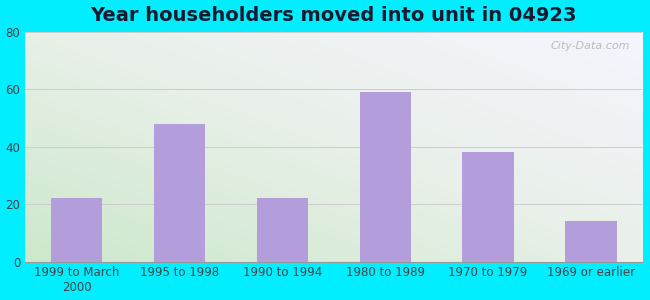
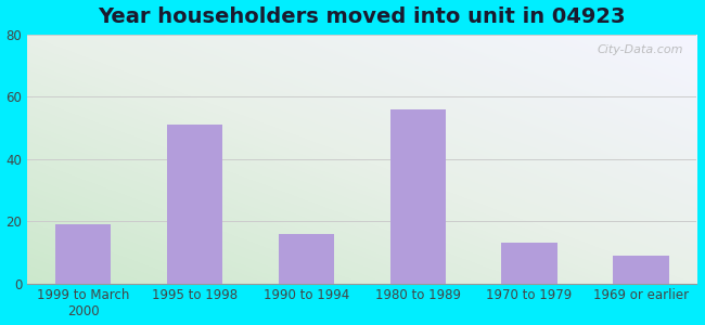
1999 to March 2000: 22 -> 19
1995 to 1998: 48 -> 51
1990 to 1994: 22 -> 16
1980 to 1989: 59 -> 56
1970 to 1979: 38 -> 13
1969 or earlier: 14 -> 9
